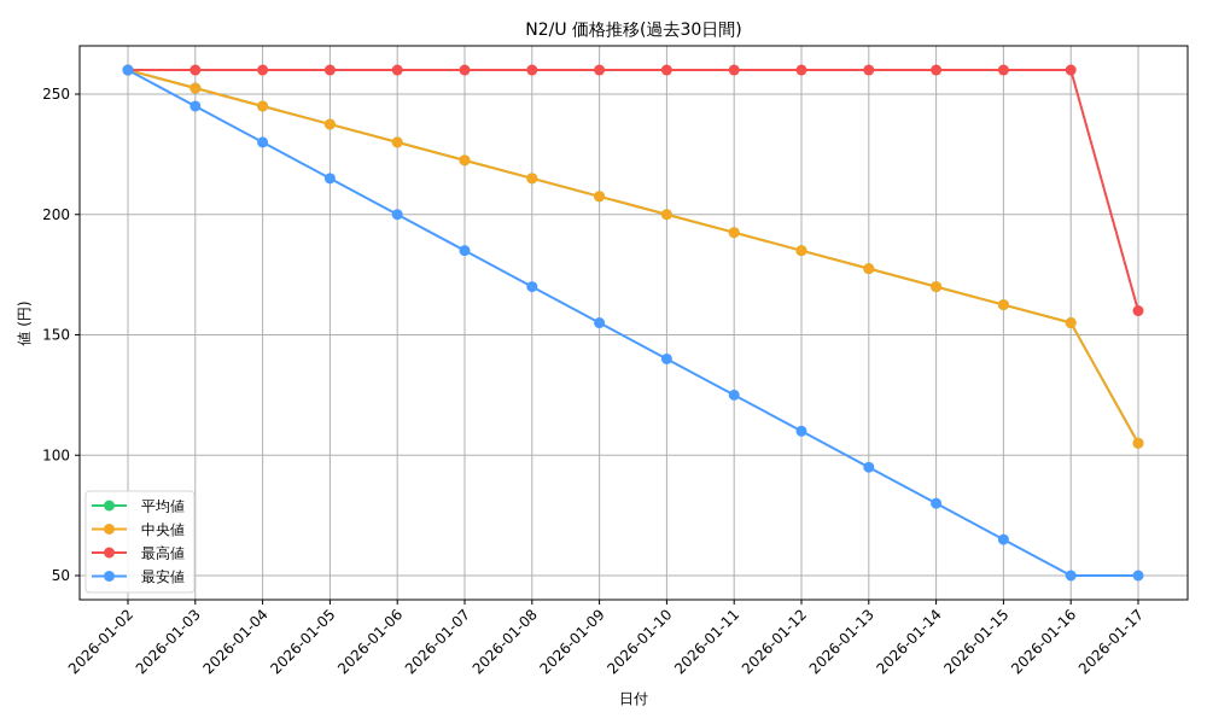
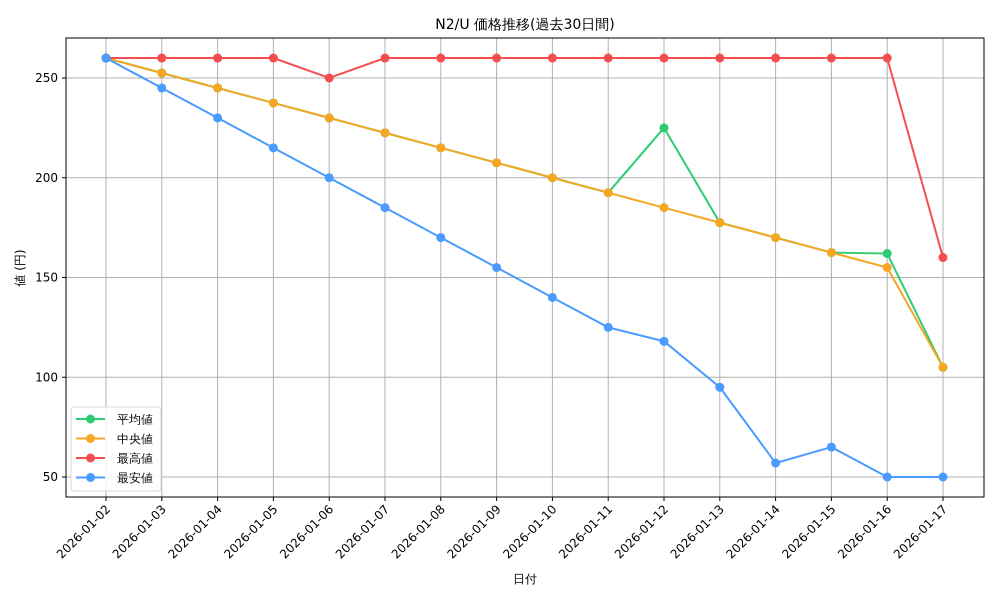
最高値/2026-01-06: 260 -> 250
平均値/2026-01-12: 185 -> 225
最安値/2026-01-12: 110 -> 118
最安値/2026-01-14: 80 -> 57
平均値/2026-01-16: 155 -> 162
